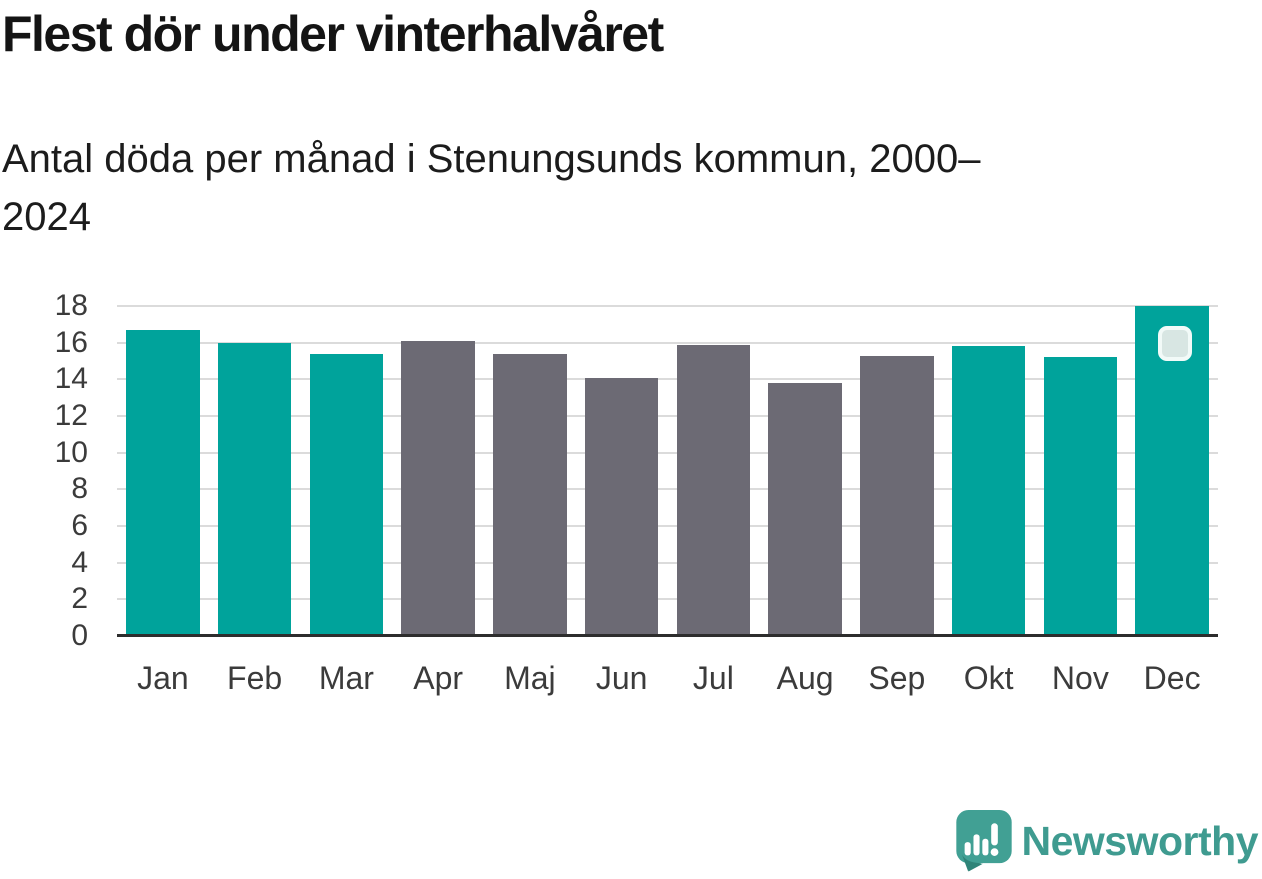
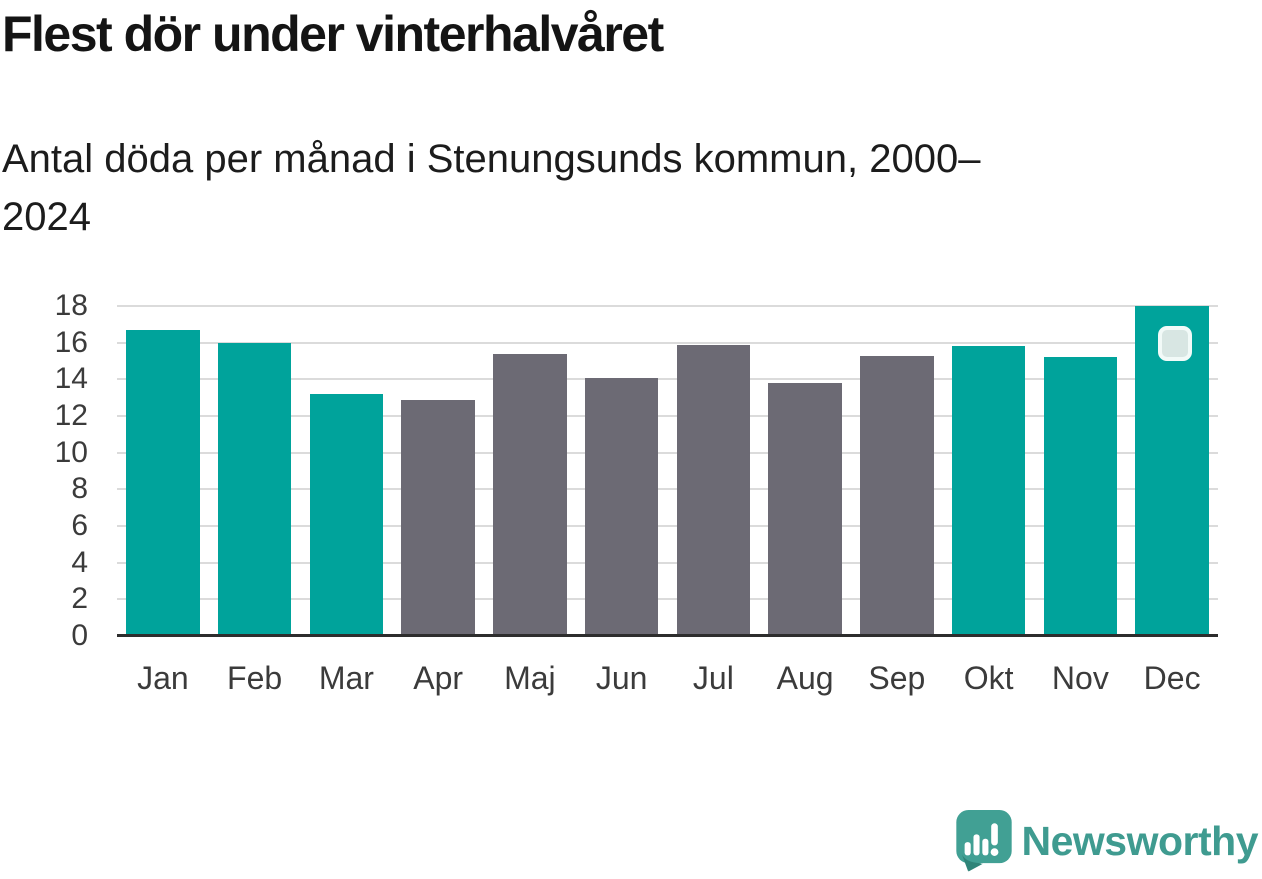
Mar: 15.4 -> 13.2
Apr: 16.1 -> 12.9
